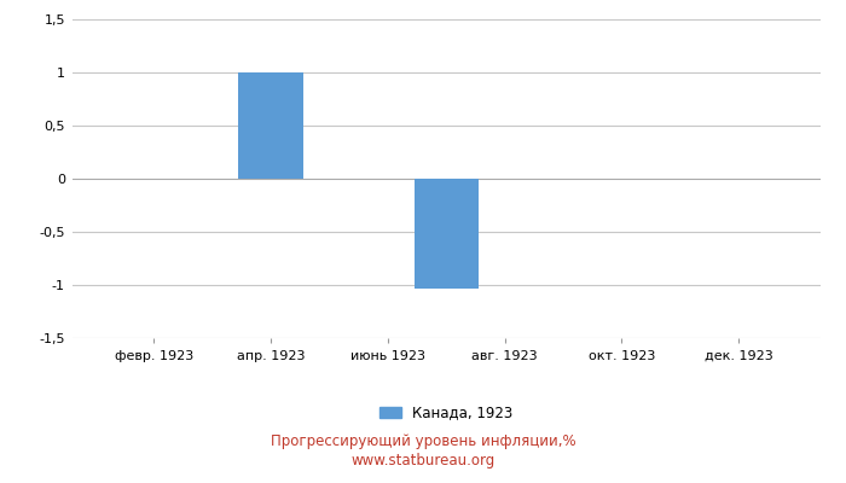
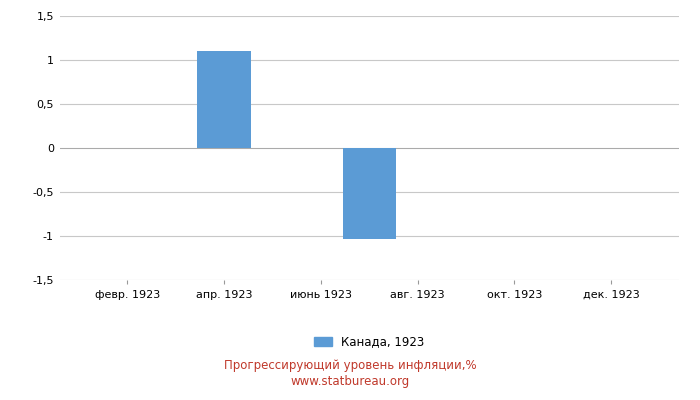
апр. 1923: 1,00 -> 1,10
